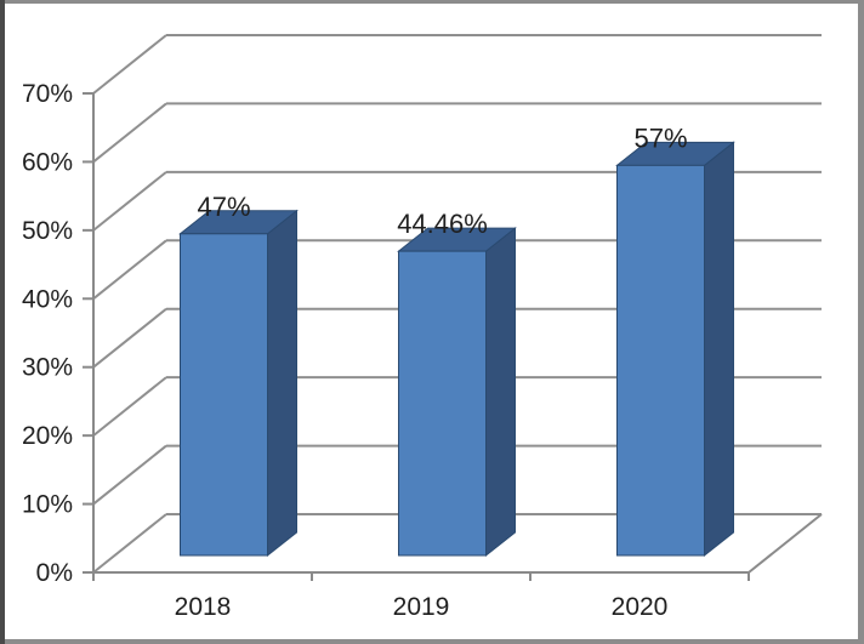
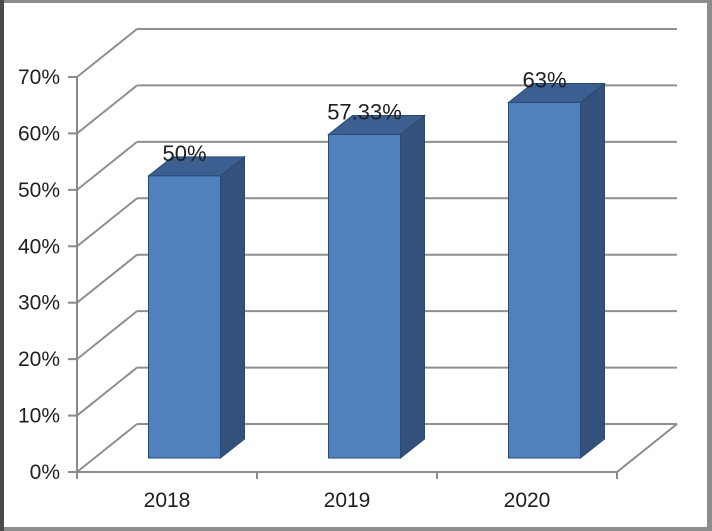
2018: 47% -> 50%
2019: 44.46% -> 57.33%
2020: 57% -> 63%
